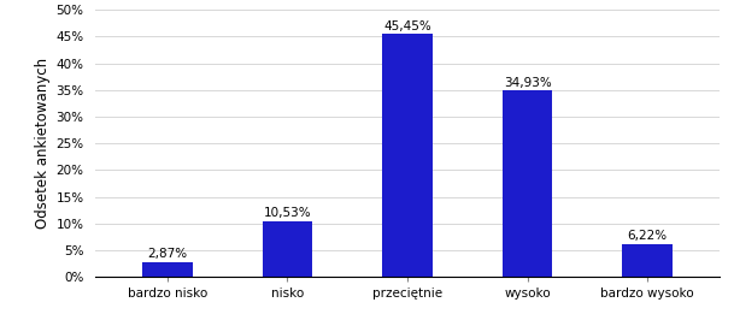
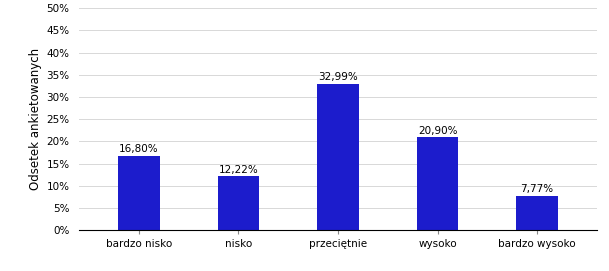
bardzo nisko: 2,87% -> 16,80%
nisko: 10,53% -> 12,22%
przeciętnie: 45,45% -> 32,99%
wysoko: 34,93% -> 20,90%
bardzo wysoko: 6,22% -> 7,77%
